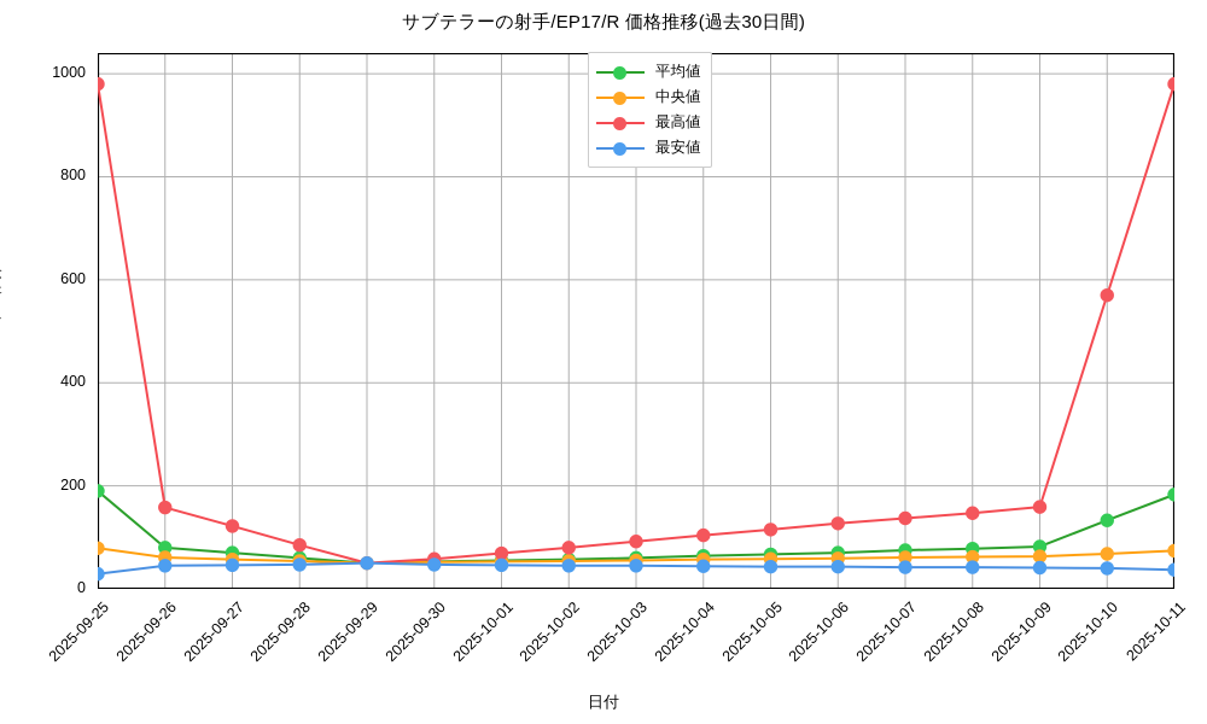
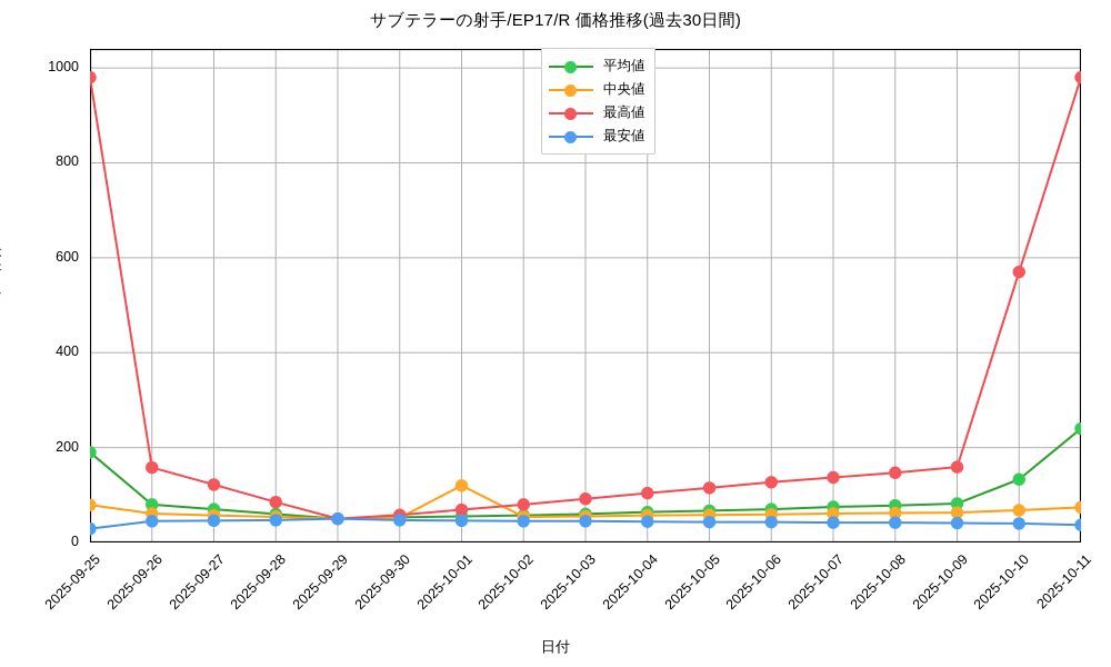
中央値/2025-10-01: 50 -> 120
平均値/2025-10-11: 180 -> 240
